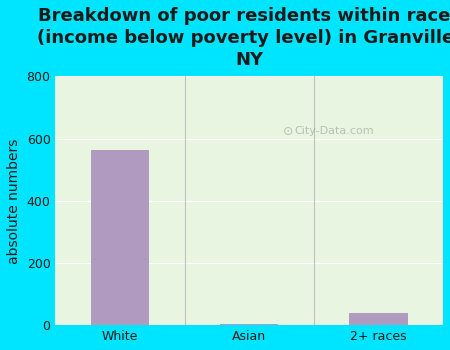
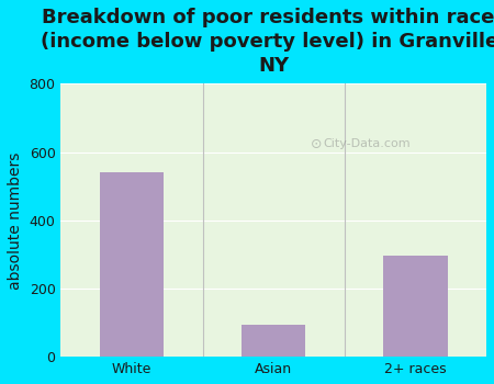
White: 565 -> 540
Asian: 5 -> 95
2+ races: 40 -> 295
